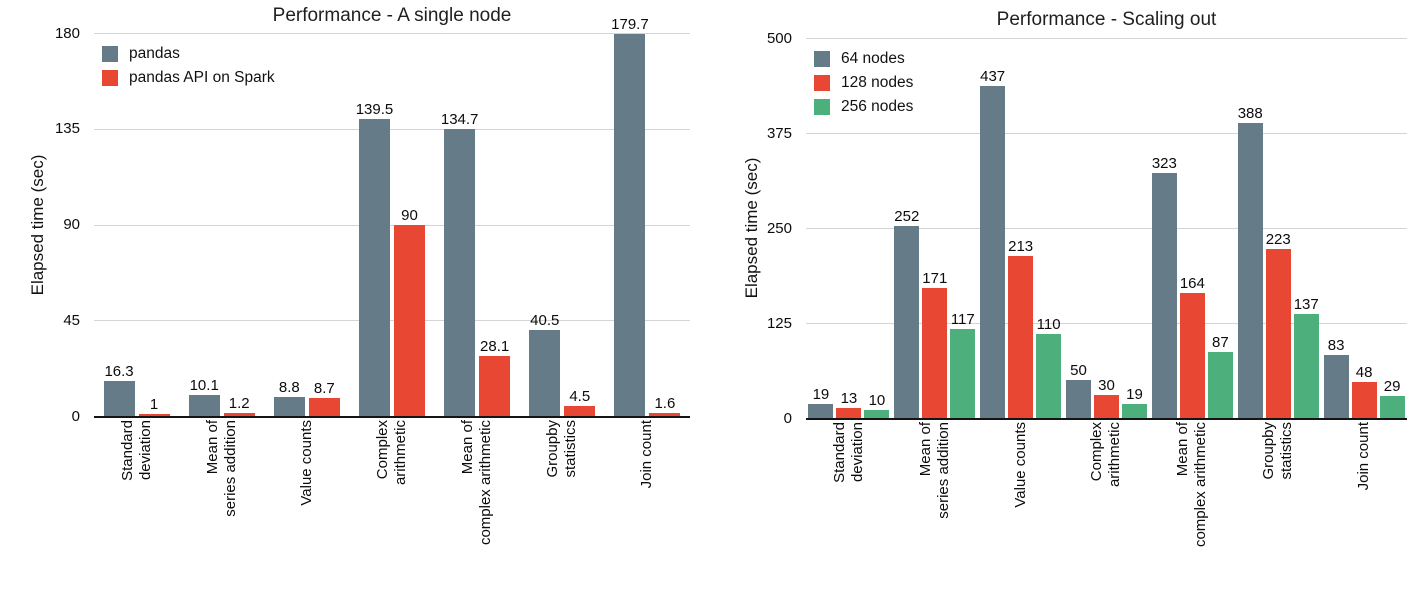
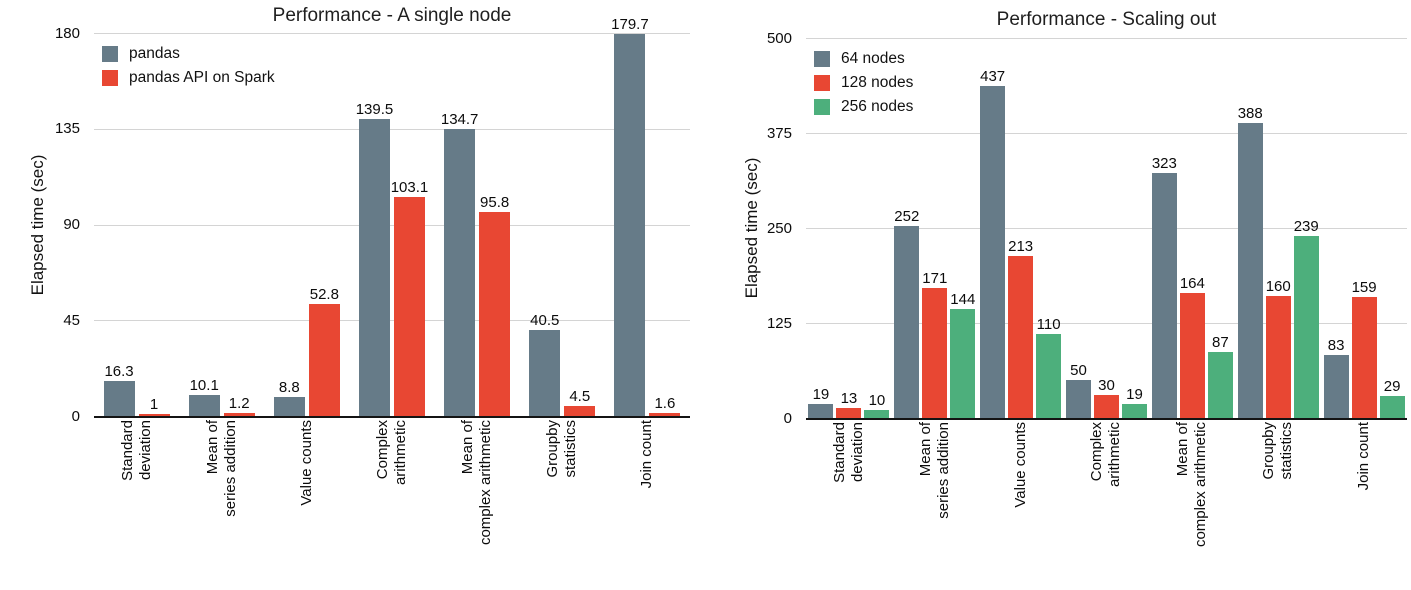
Performance - A single node/pandas API on Spark/Value counts: 8.7 -> 52.8
Performance - A single node/pandas API on Spark/Complex arithmetic: 90 -> 103.1
Performance - A single node/pandas API on Spark/Mean of complex arithmetic: 28.1 -> 95.8
Performance - Scaling out/256 nodes/Mean of series addition: 117 -> 144
Performance - Scaling out/128 nodes/Groupby statistics: 223 -> 160
Performance - Scaling out/256 nodes/Groupby statistics: 137 -> 239
Performance - Scaling out/128 nodes/Join count: 48 -> 159
